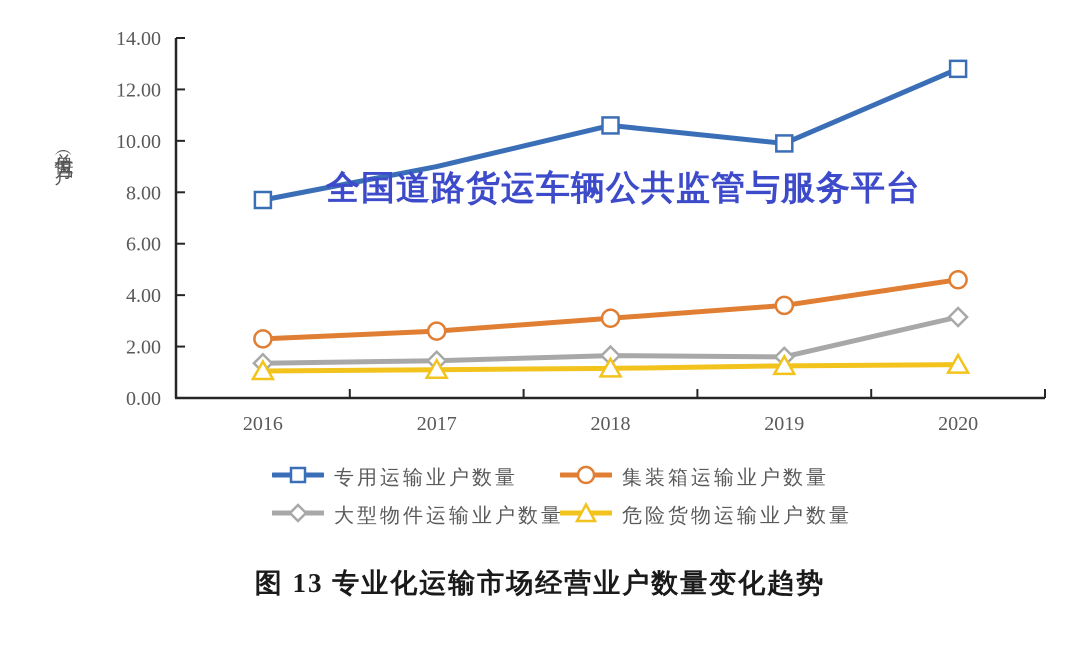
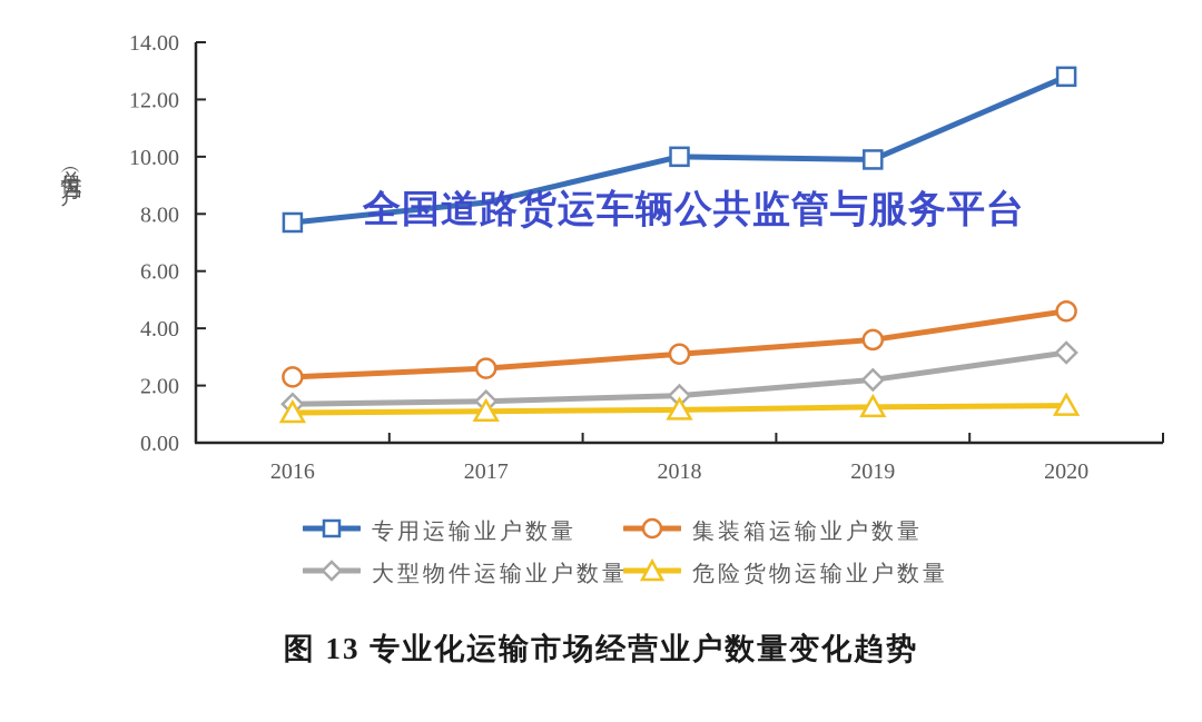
专用运输业户数量/2017: 9.0 -> 8.4
专用运输业户数量/2018: 10.6 -> 10.0
大型物件运输业户数量/2019: 1.6 -> 2.2
